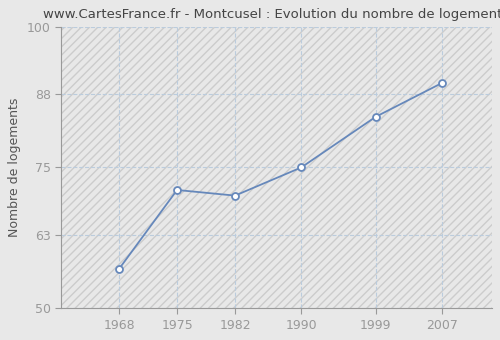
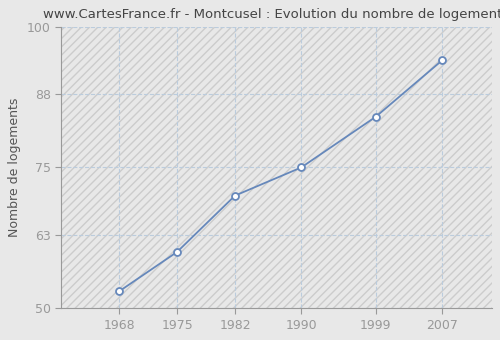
1968: 57 -> 53
1975: 71 -> 60
2007: 90 -> 94
